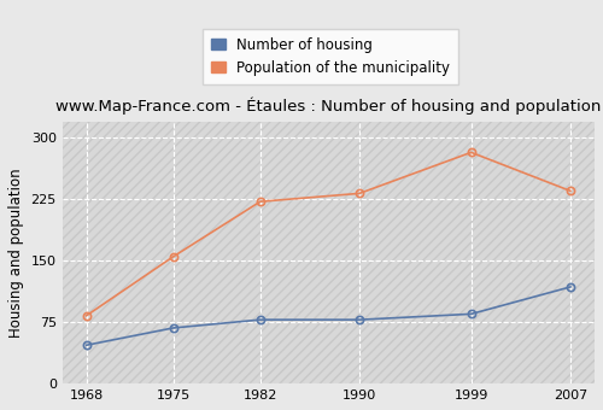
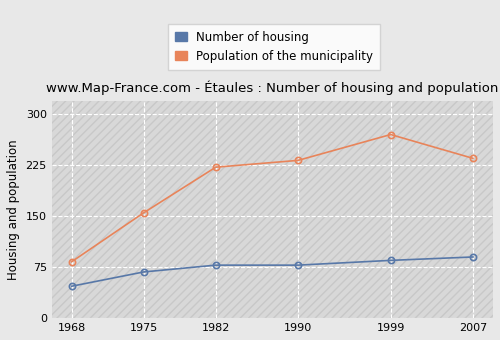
Population of the municipality/1999: 282 -> 270
Number of housing/2007: 118 -> 90
